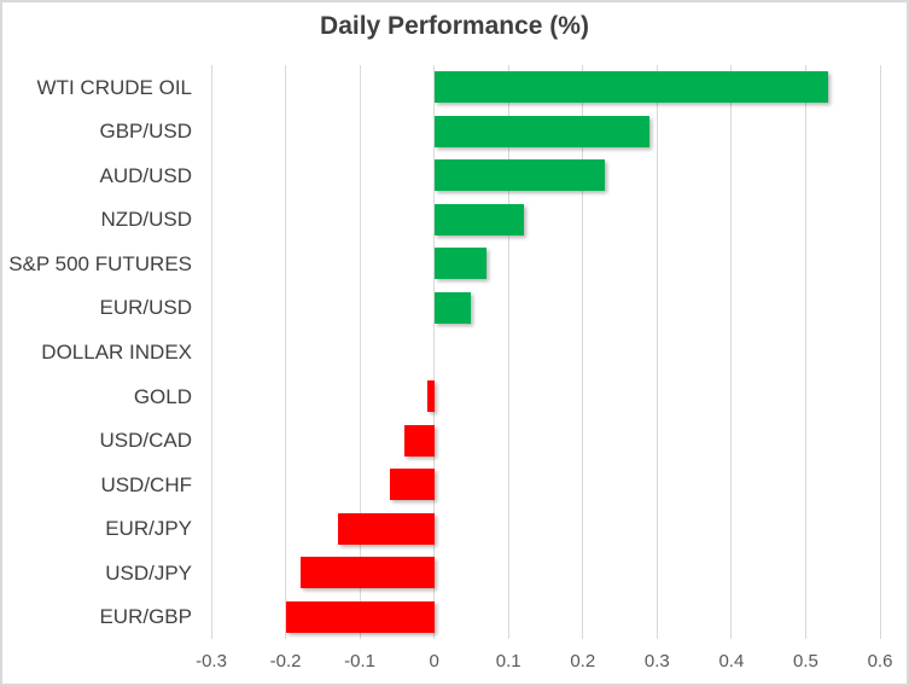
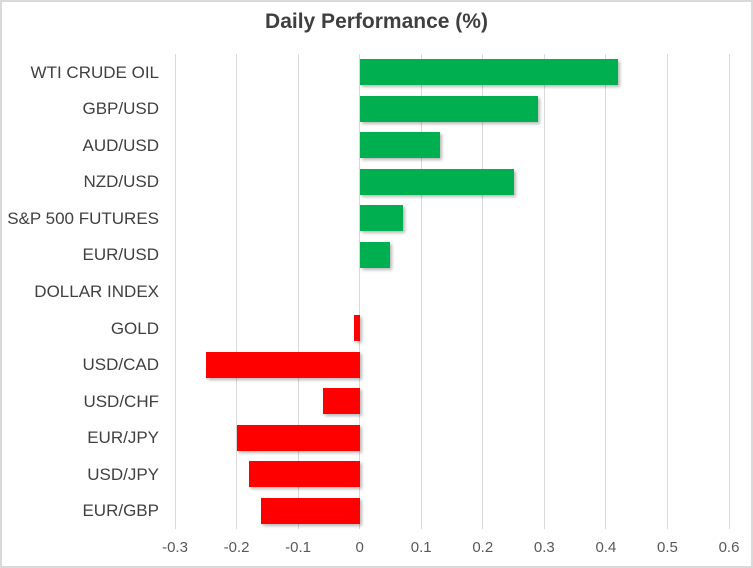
WTI CRUDE OIL: 0.53 -> 0.42
AUD/USD: 0.23 -> 0.13
NZD/USD: 0.12 -> 0.25
USD/CAD: -0.04 -> -0.25
EUR/JPY: -0.13 -> -0.20
EUR/GBP: -0.20 -> -0.16
